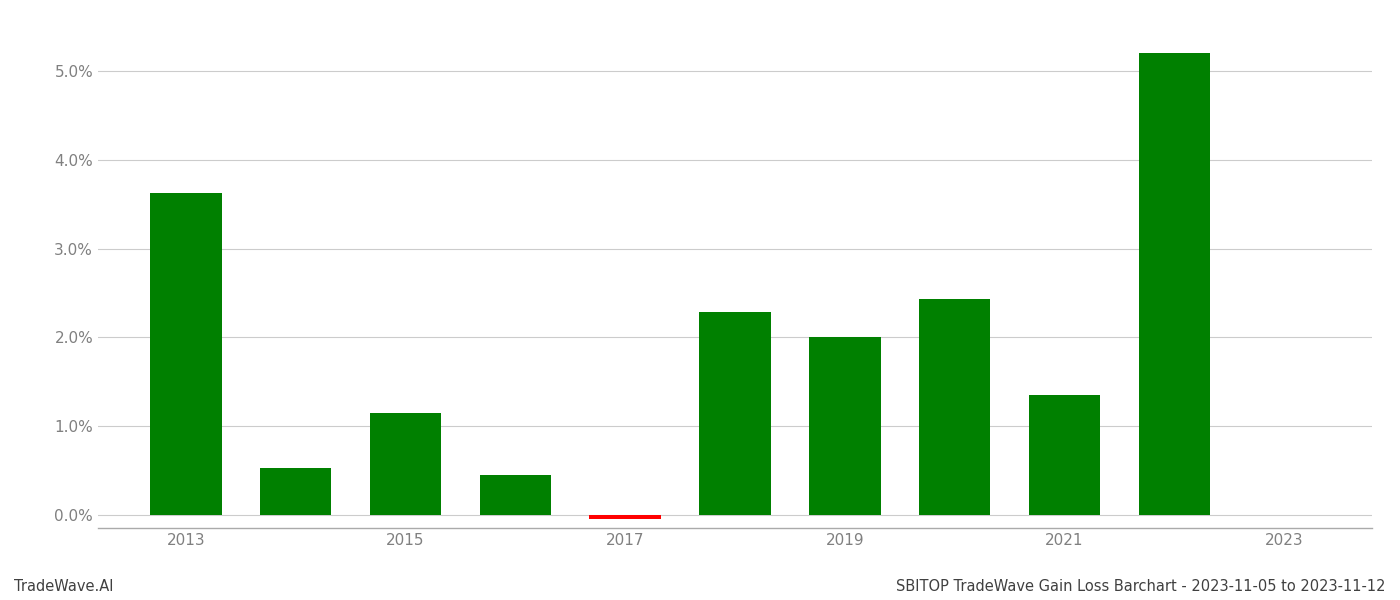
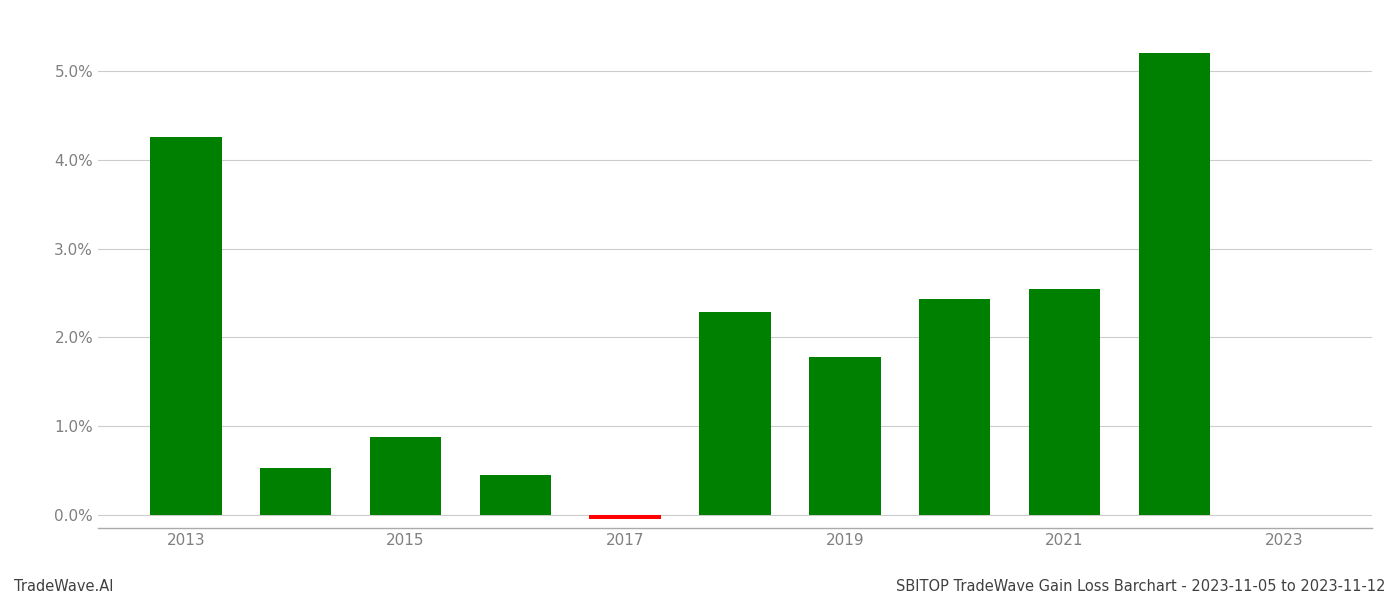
2013: 3.63% -> 4.26%
2015: 1.15% -> 0.88%
2019: 2.00% -> 1.78%
2021: 1.35% -> 2.54%
